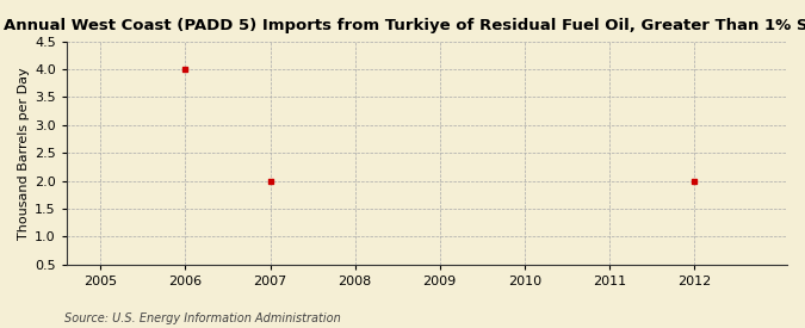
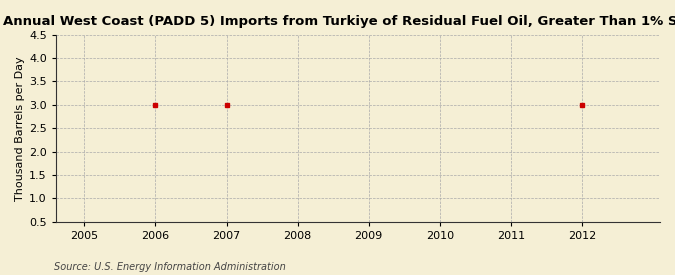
2006: 4 -> 3
2007: 2 -> 3
2012: 2 -> 3
